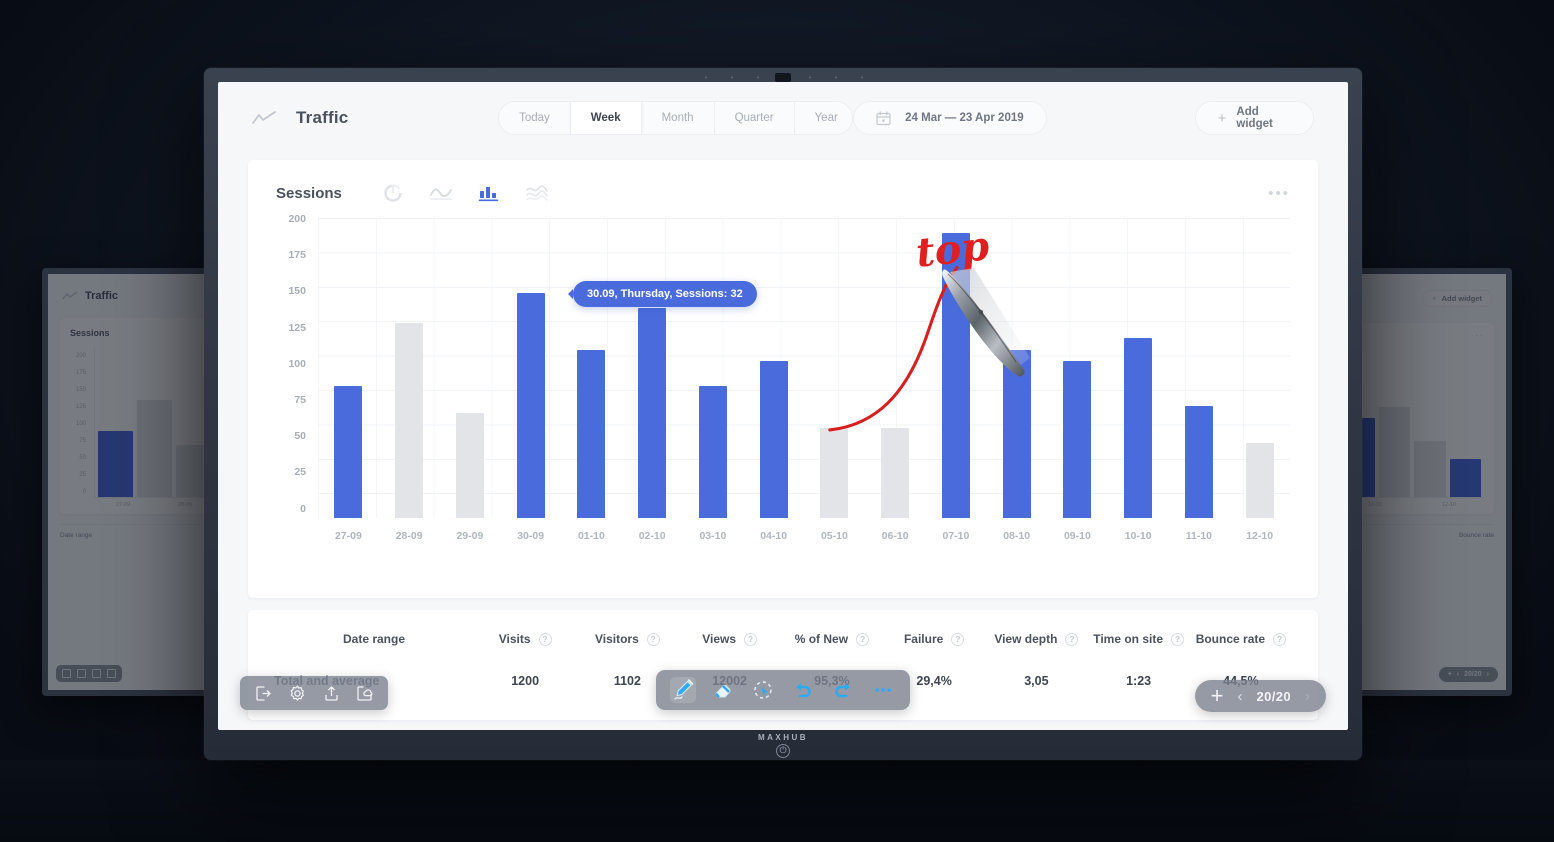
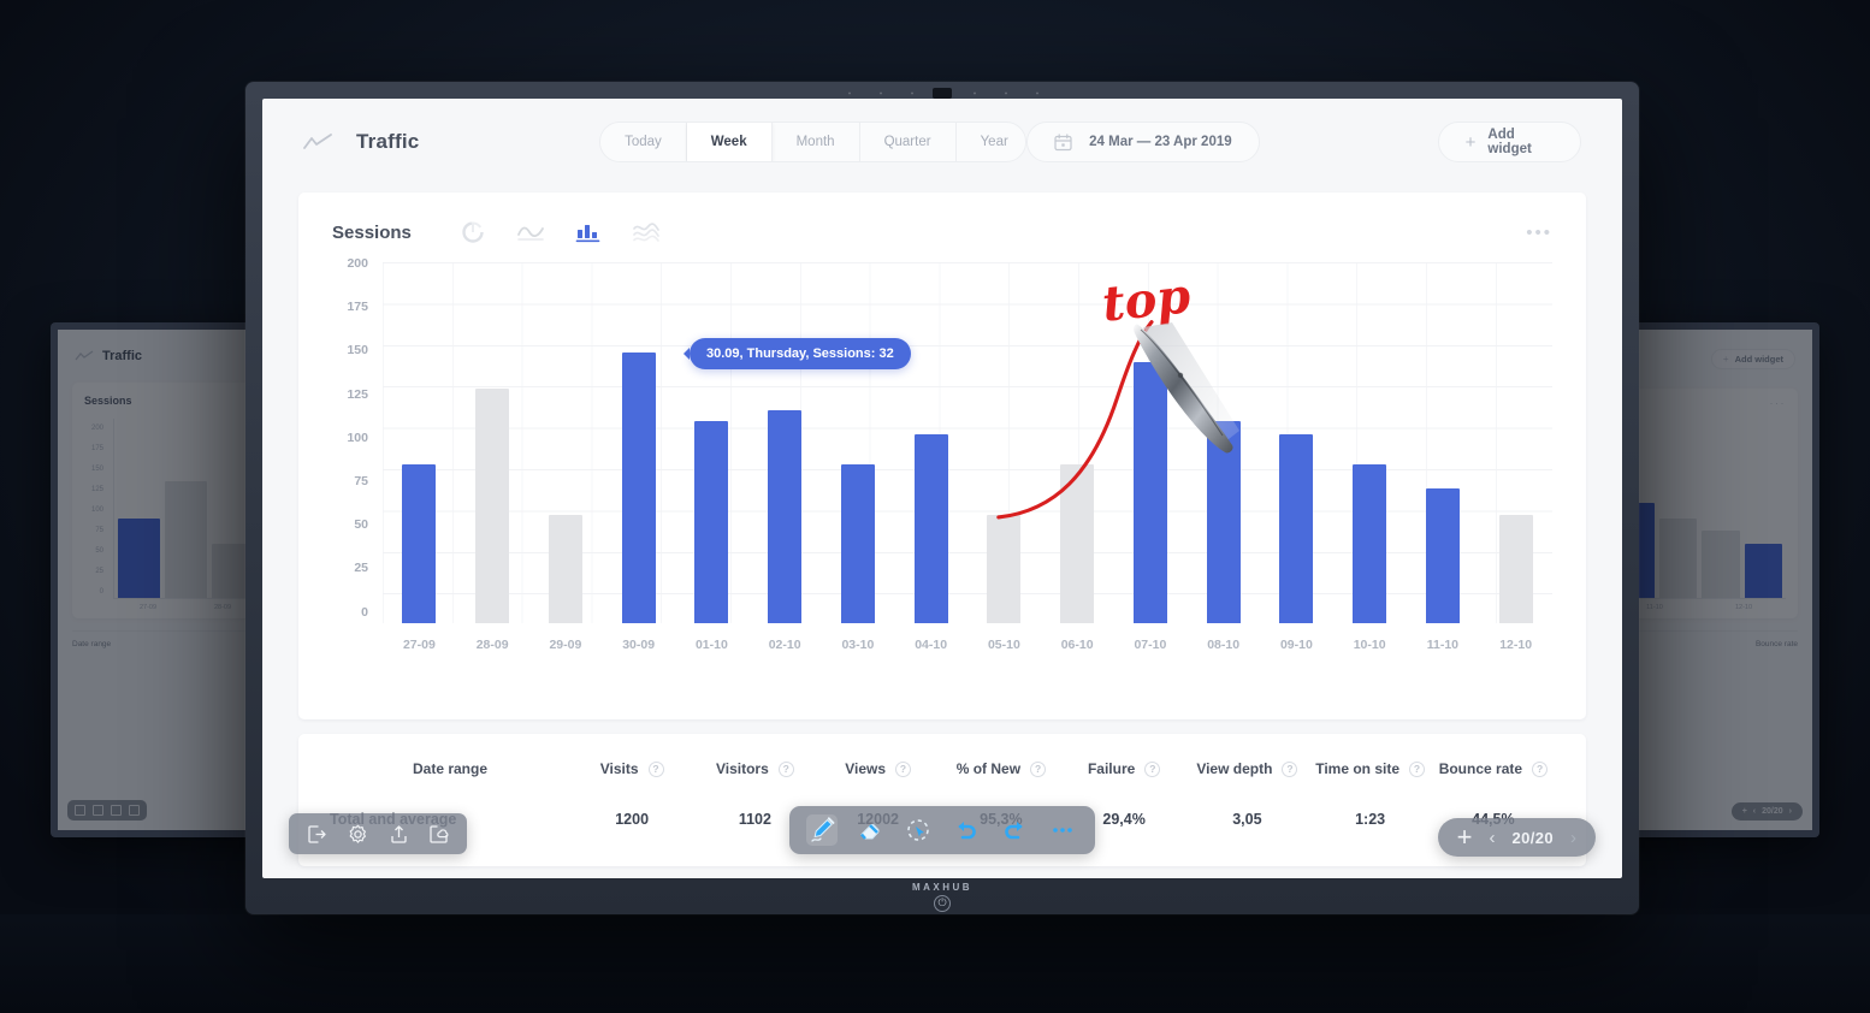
29-09: 70 -> 60
02-10: 140 -> 120
06-10: 60 -> 90
07-10: 190 -> 140
10-10: 120 -> 90
12-10: 50 -> 60
